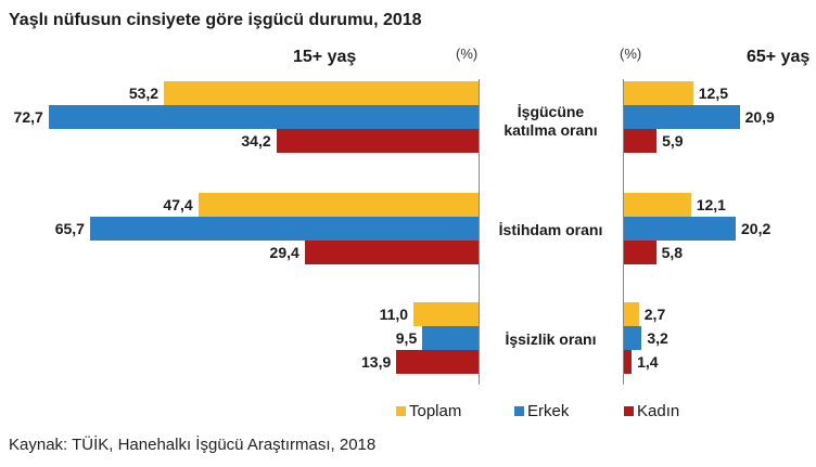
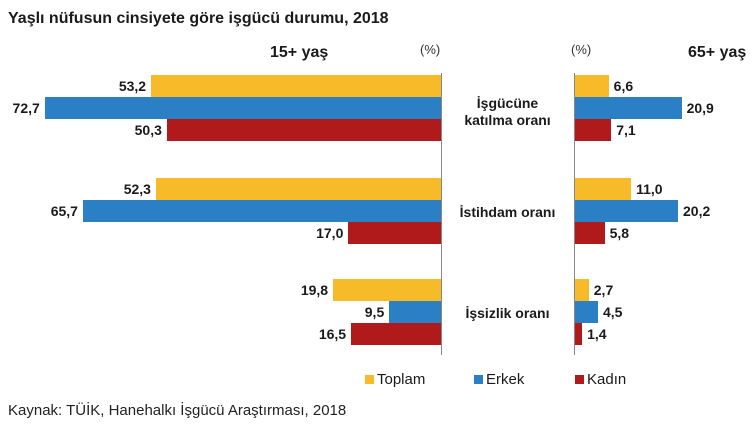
15+ yaş/Kadın/İşgücüne katılma oranı: 34,2 -> 50,3
15+ yaş/Toplam/İstihdam oranı: 47,4 -> 52,3
15+ yaş/Kadın/İstihdam oranı: 29,4 -> 17,0
15+ yaş/Toplam/İşsizlik oranı: 11,0 -> 19,8
15+ yaş/Kadın/İşsizlik oranı: 13,9 -> 16,5
65+ yaş/Toplam/İşgücüne katılma oranı: 12,5 -> 6,6
65+ yaş/Kadın/İşgücüne katılma oranı: 5,9 -> 7,1
65+ yaş/Toplam/İstihdam oranı: 12,1 -> 11,0
65+ yaş/Erkek/İşsizlik oranı: 3,2 -> 4,5
